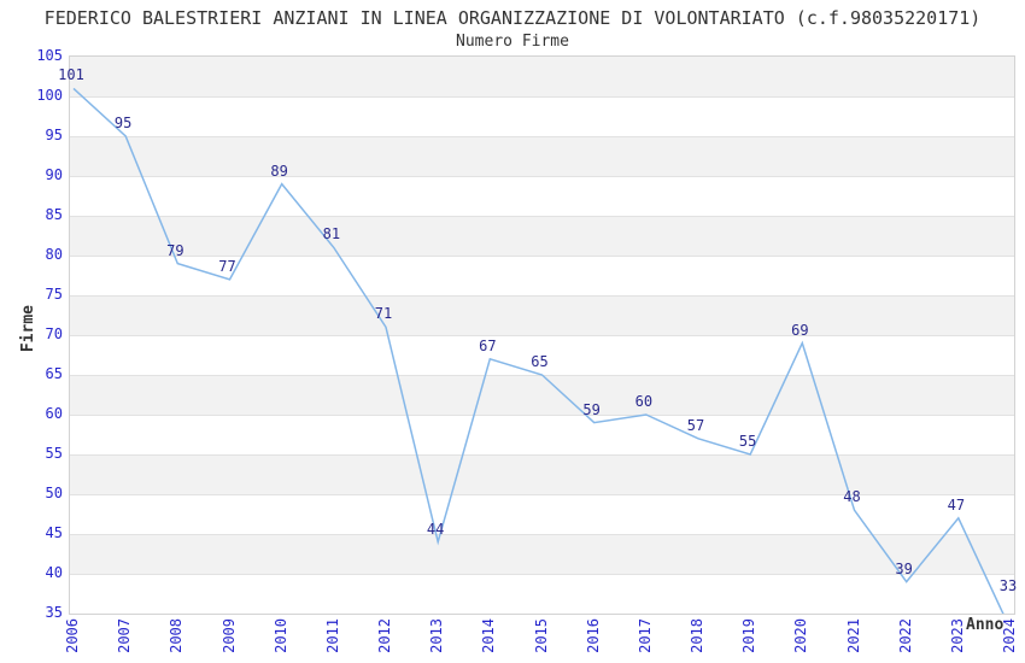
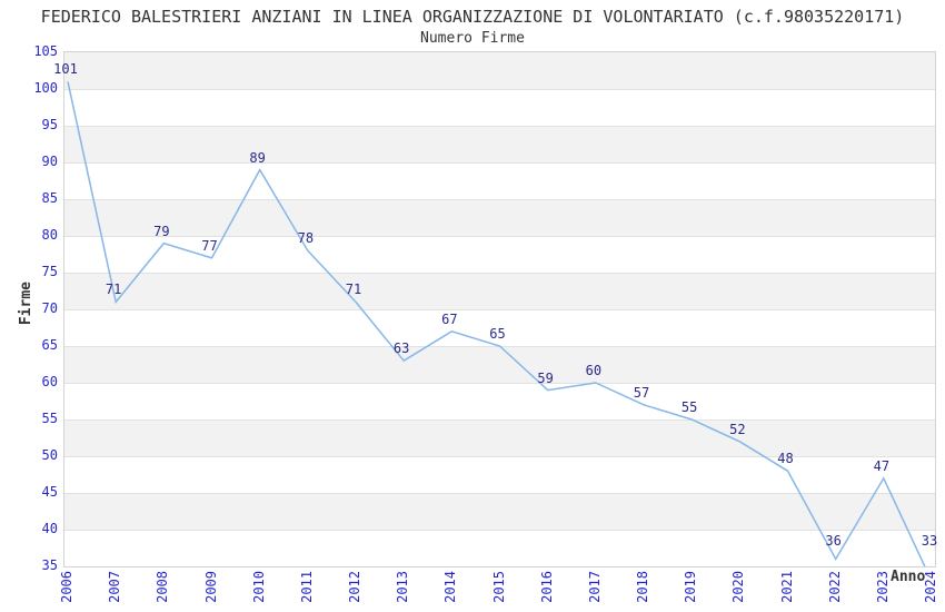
2007: 95 -> 71
2011: 81 -> 78
2013: 44 -> 63
2020: 69 -> 52
2022: 39 -> 36
